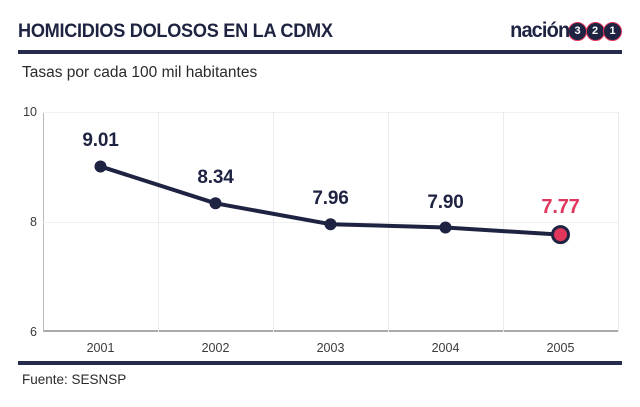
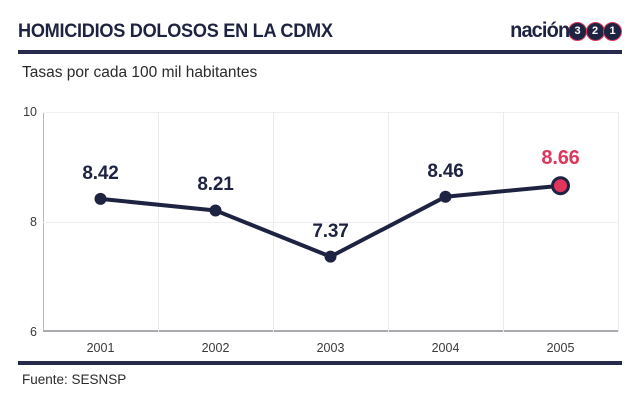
2001: 9.01 -> 8.42
2002: 8.34 -> 8.21
2003: 7.96 -> 7.37
2004: 7.90 -> 8.46
2005: 7.77 -> 8.66
